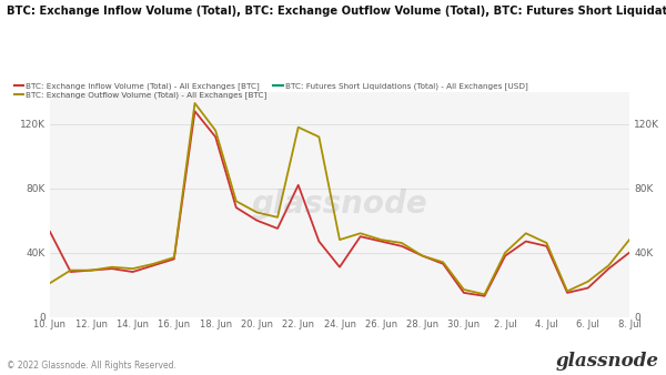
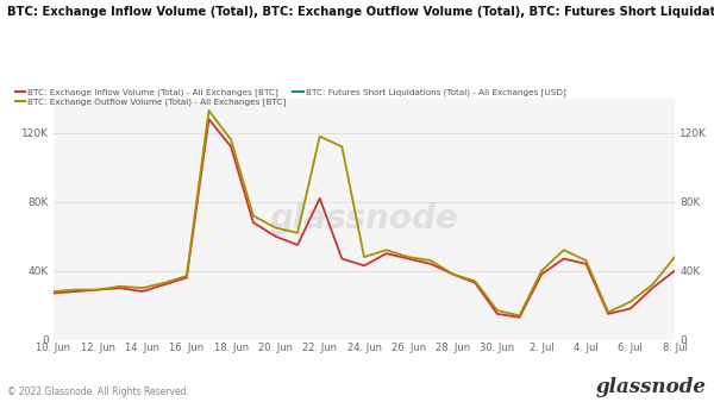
BTC: Exchange Inflow Volume (Total) - All Exchanges [BTC]/10. Jun: 53K -> 27K
BTC: Exchange Outflow Volume (Total) - All Exchanges [BTC]/10. Jun: 21K -> 28K
BTC: Exchange Inflow Volume (Total) - All Exchanges [BTC]/24. Jun: 31K -> 43K
